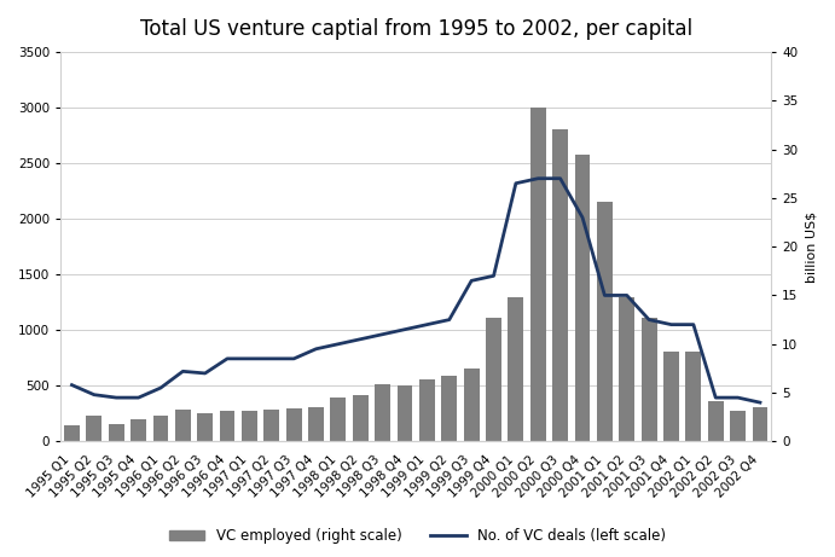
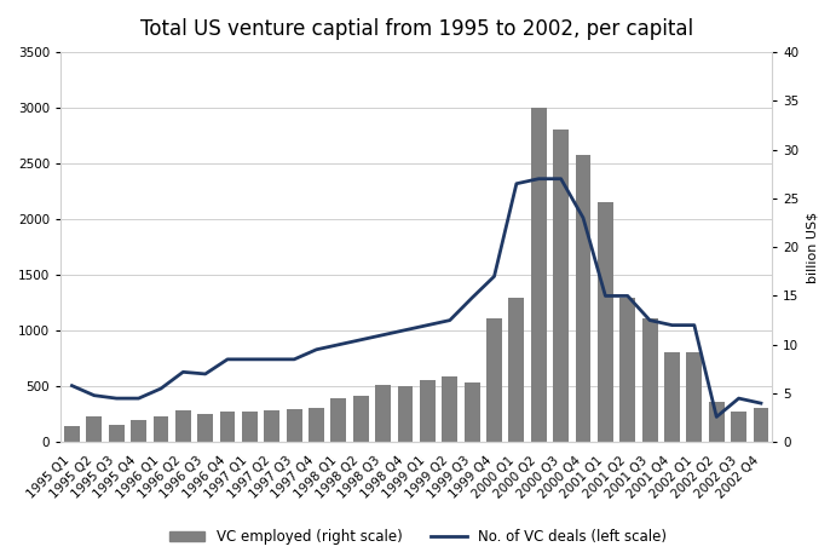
VC employed (right scale)/1999 Q3: 650 -> 540
No. of VC deals (left scale)/1999 Q3: 16.5 -> 14.8
No. of VC deals (left scale)/2002 Q2: 4.5 -> 2.6
